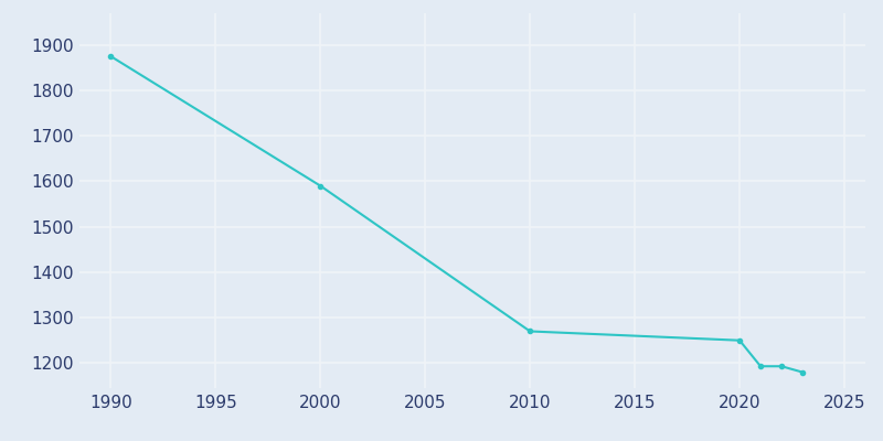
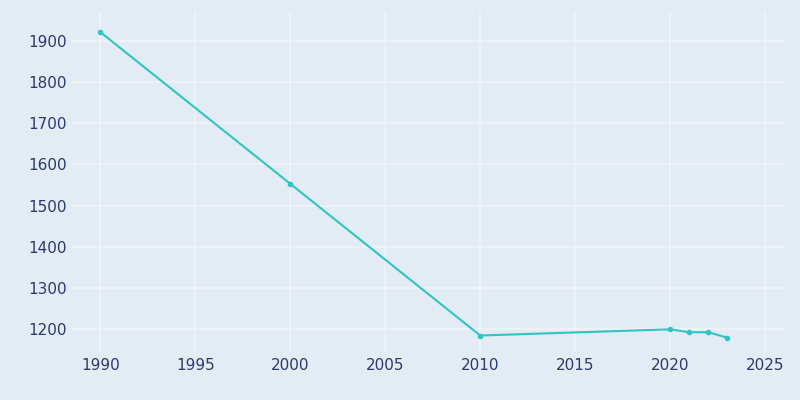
1990: 1875 -> 1921
2000: 1590 -> 1553
2010: 1270 -> 1185
2020: 1250 -> 1200
